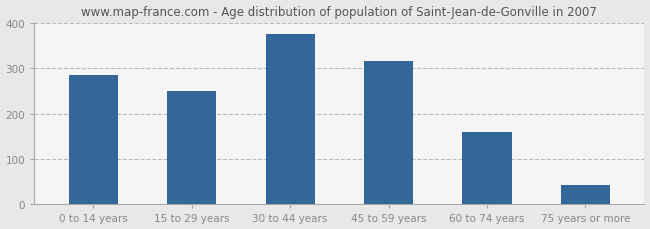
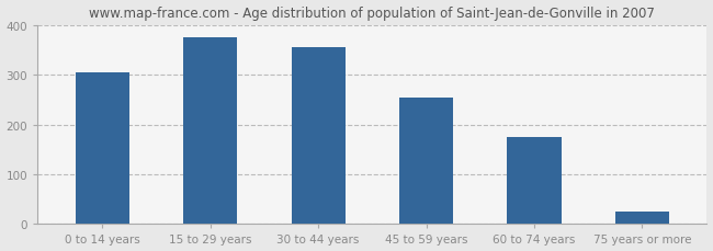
0 to 14 years: 285 -> 305
15 to 29 years: 250 -> 375
30 to 44 years: 375 -> 355
45 to 59 years: 315 -> 255
60 to 74 years: 160 -> 175
75 years or more: 42 -> 25
